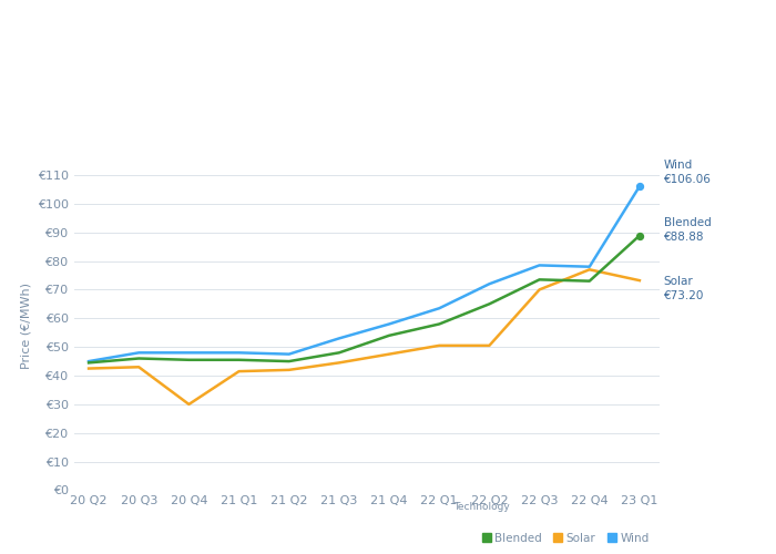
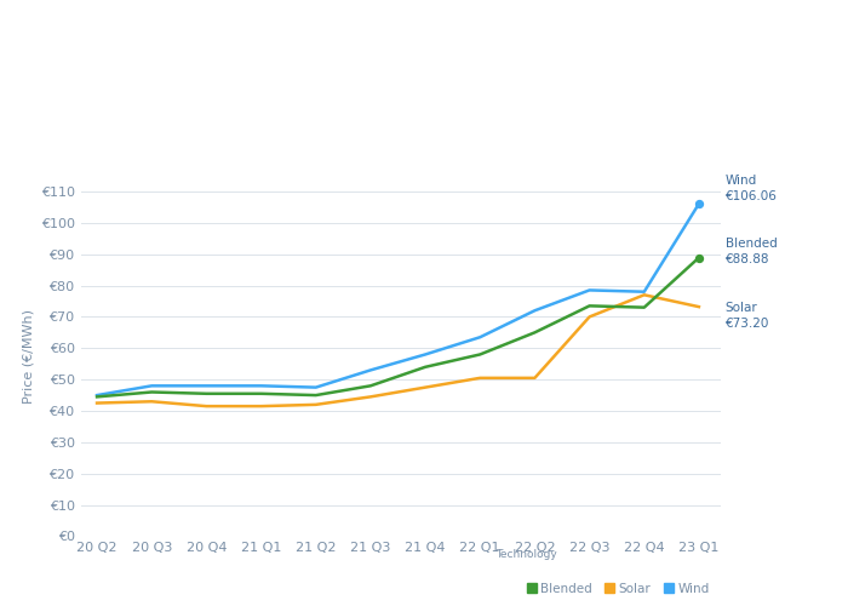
Solar/20 Q4: €30.0 -> €41.5
